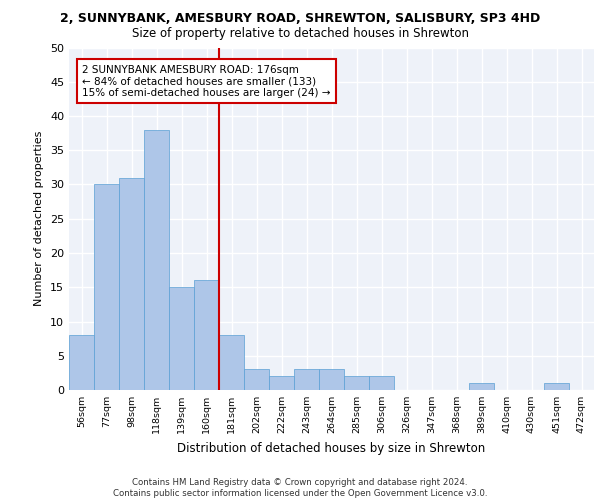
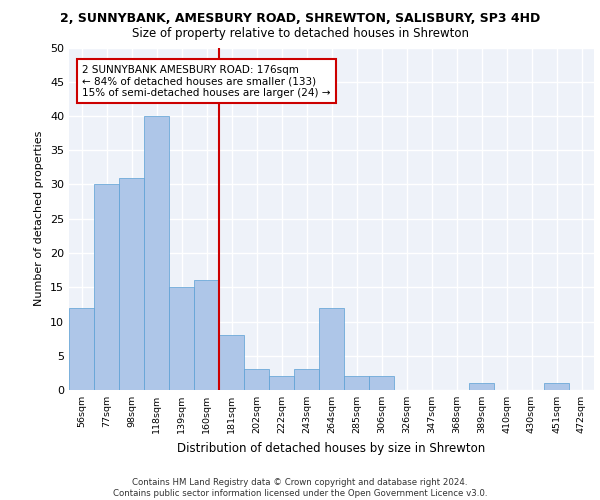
56sqm: 8 -> 12
118sqm: 38 -> 40
264sqm: 3 -> 12
